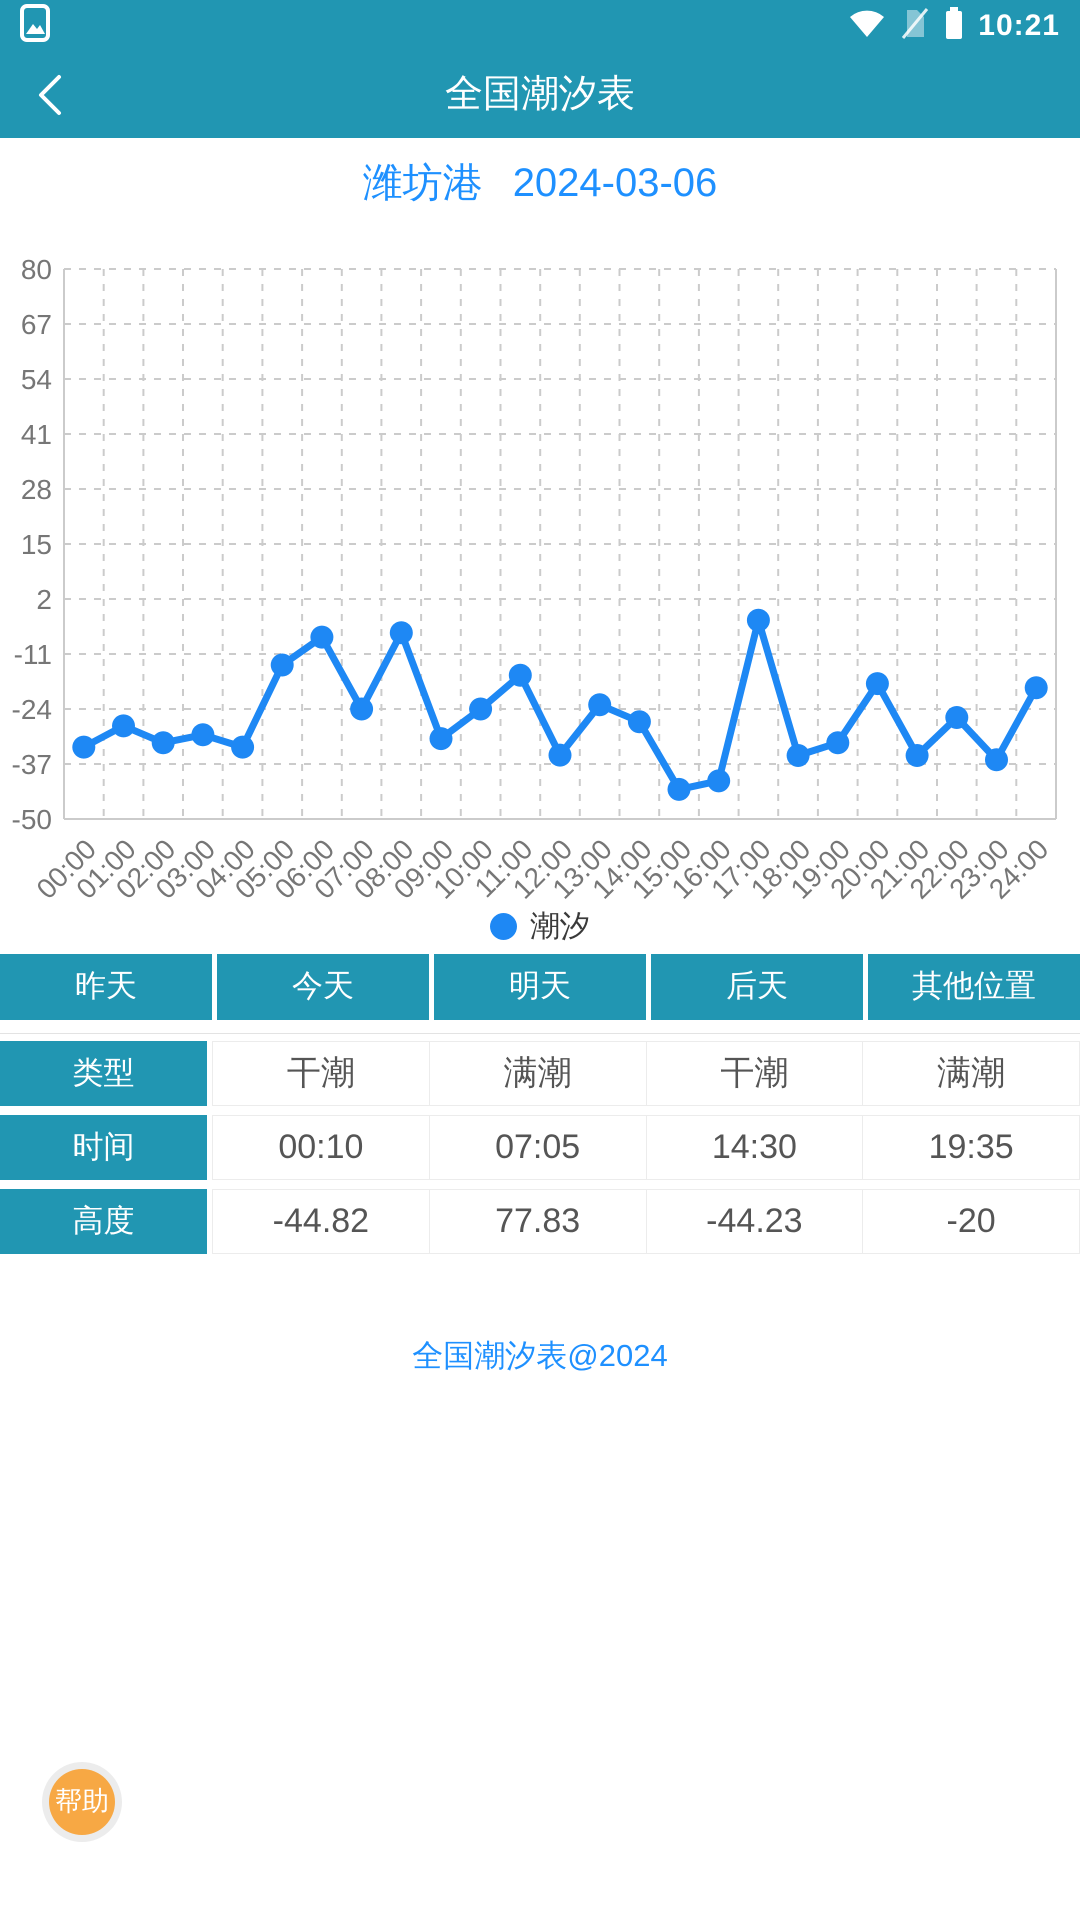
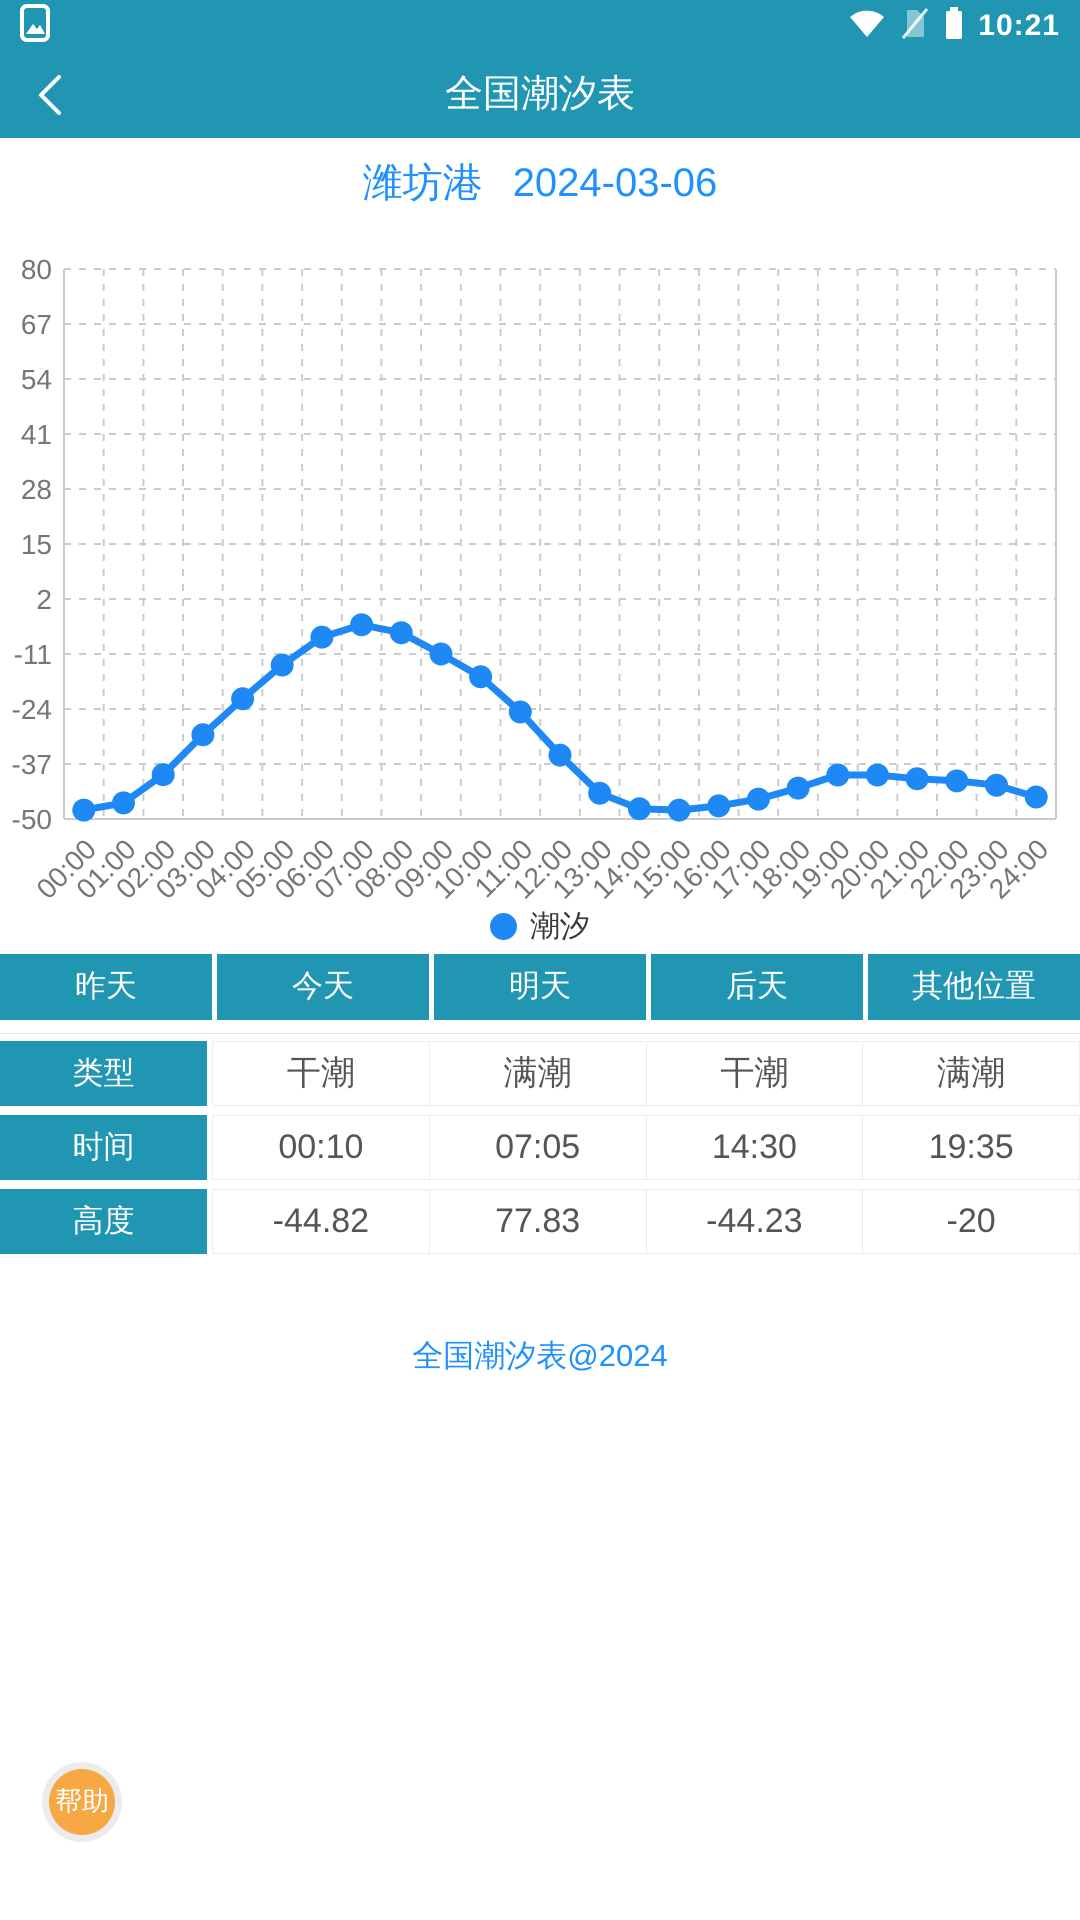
00:00: -33 -> -48
01:00: -28 -> -46
02:00: -32 -> -40
04:00: -33 -> -22
07:00: -24 -> -4
09:00: -31 -> -11
10:00: -24 -> -16
11:00: -16 -> -25
13:00: -23 -> -44
14:00: -27 -> -48
15:00: -43 -> -48
16:00: -41 -> -47
17:00: -3 -> -45
18:00: -35 -> -43
19:00: -32 -> -40
20:00: -18 -> -40
21:00: -35 -> -40
22:00: -26 -> -41
23:00: -36 -> -42
24:00: -19 -> -45
